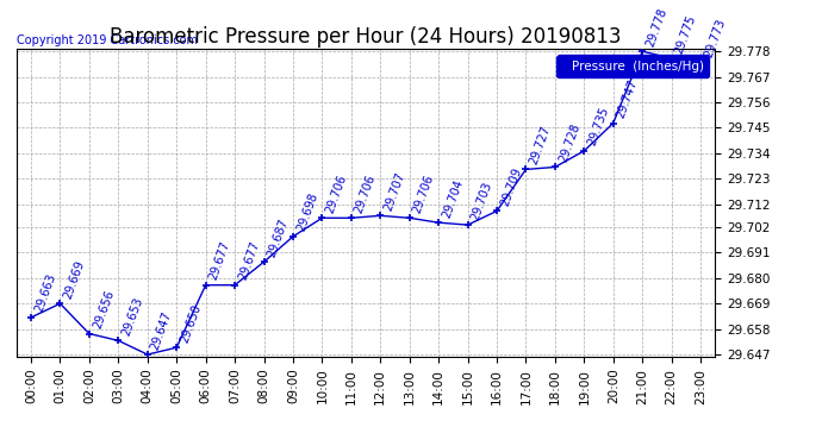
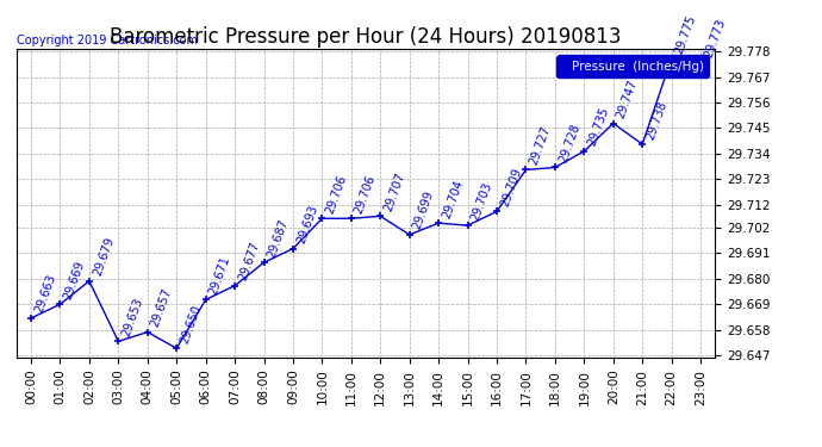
02:00: 29.656 -> 29.679
04:00: 29.647 -> 29.657
06:00: 29.677 -> 29.671
09:00: 29.698 -> 29.693
13:00: 29.706 -> 29.699
21:00: 29.778 -> 29.738
